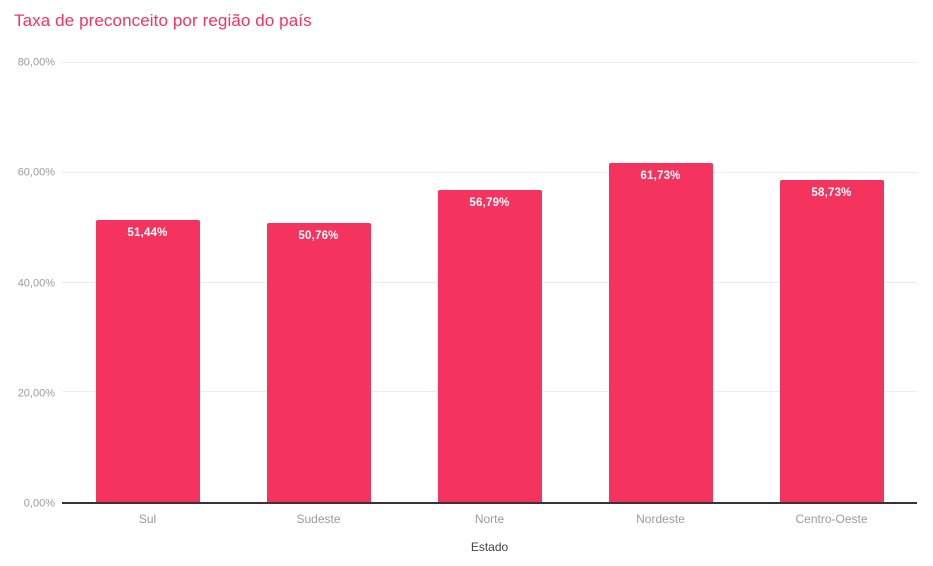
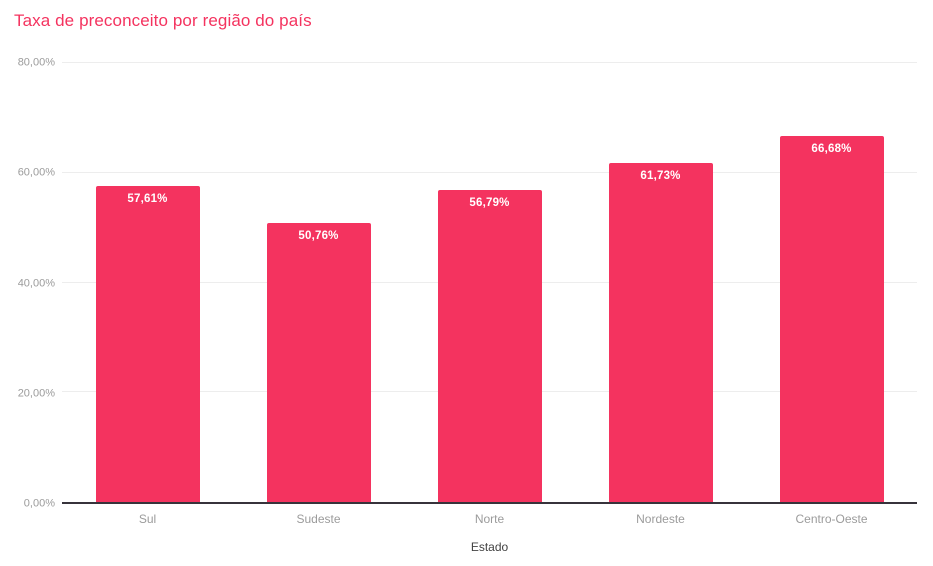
Sul: 51,44% -> 57,61%
Centro-Oeste: 58,73% -> 66,68%
